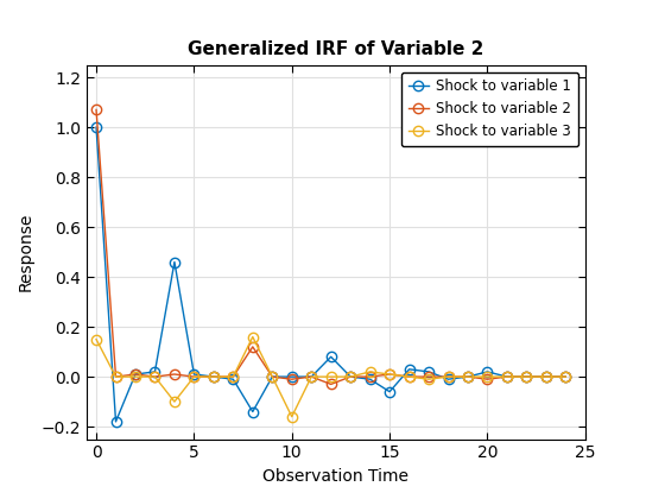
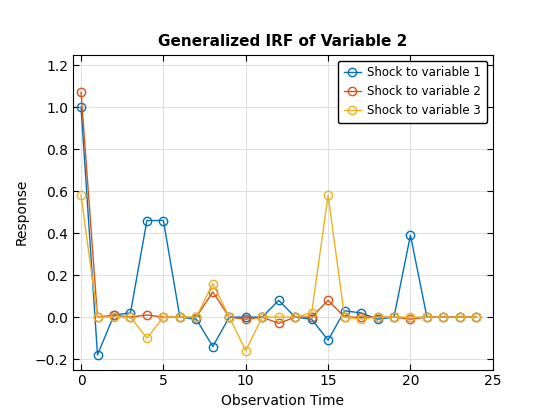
Shock to variable 3/0: 0.15 -> 0.58
Shock to variable 1/5: 0.01 -> 0.46
Shock to variable 1/15: -0.06 -> -0.11
Shock to variable 2/15: 0.01 -> 0.08
Shock to variable 3/15: 0.01 -> 0.58
Shock to variable 1/20: 0.02 -> 0.39
